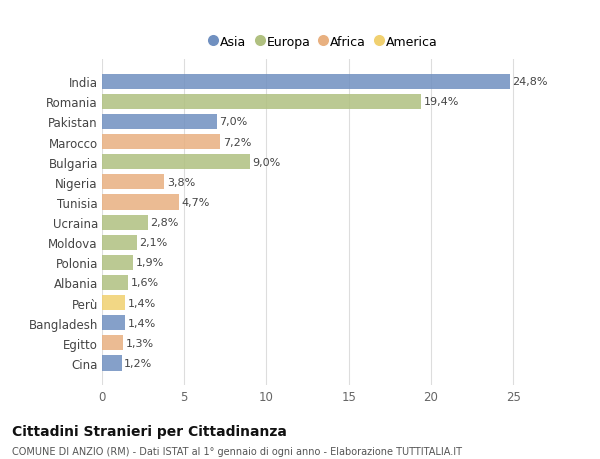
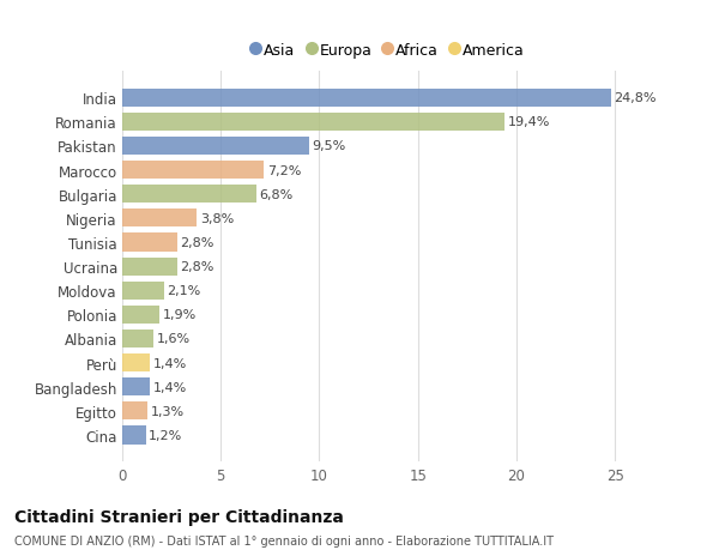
Pakistan: 7,0% -> 9,5%
Bulgaria: 9,0% -> 6,8%
Tunisia: 4,7% -> 2,8%
